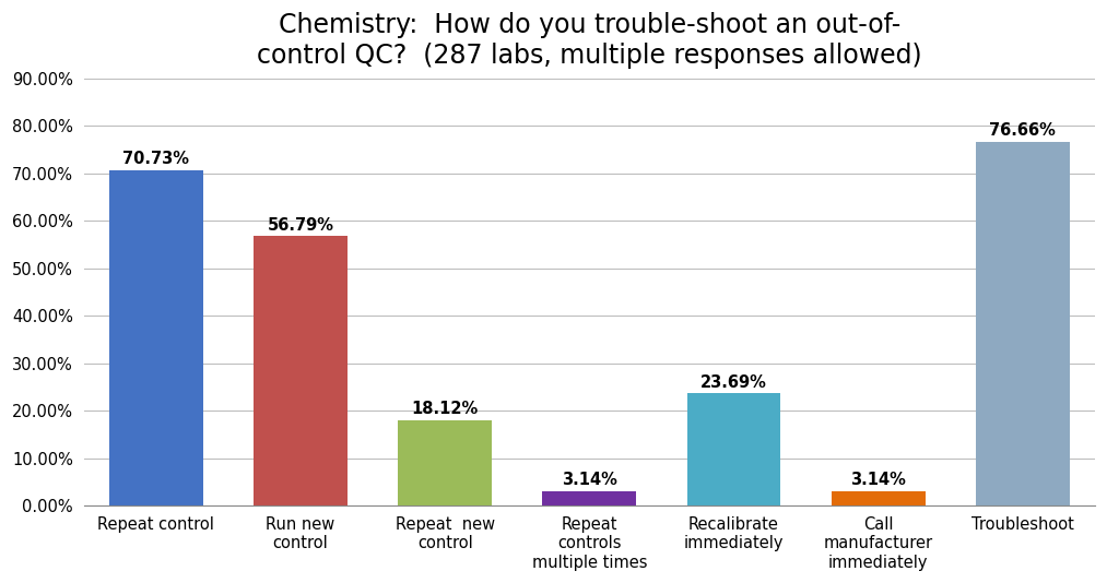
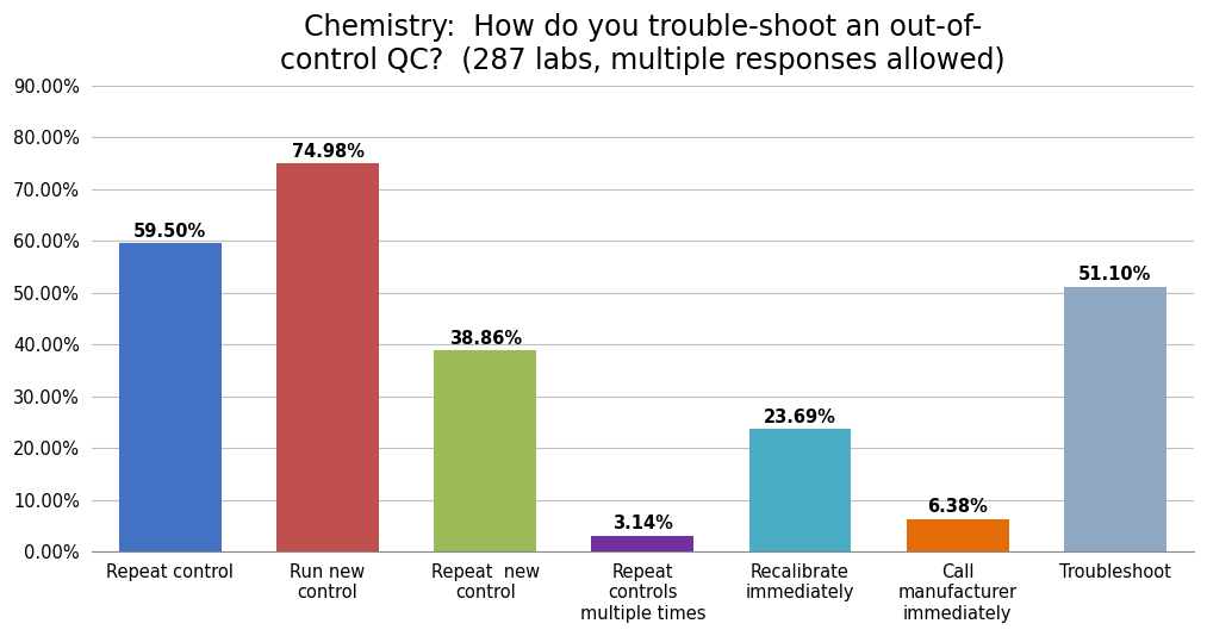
Repeat control: 70.73% -> 59.50%
Run new control: 56.79% -> 74.98%
Repeat new control: 18.12% -> 38.86%
Call manufacturer immediately: 3.14% -> 6.38%
Troubleshoot: 76.66% -> 51.10%
